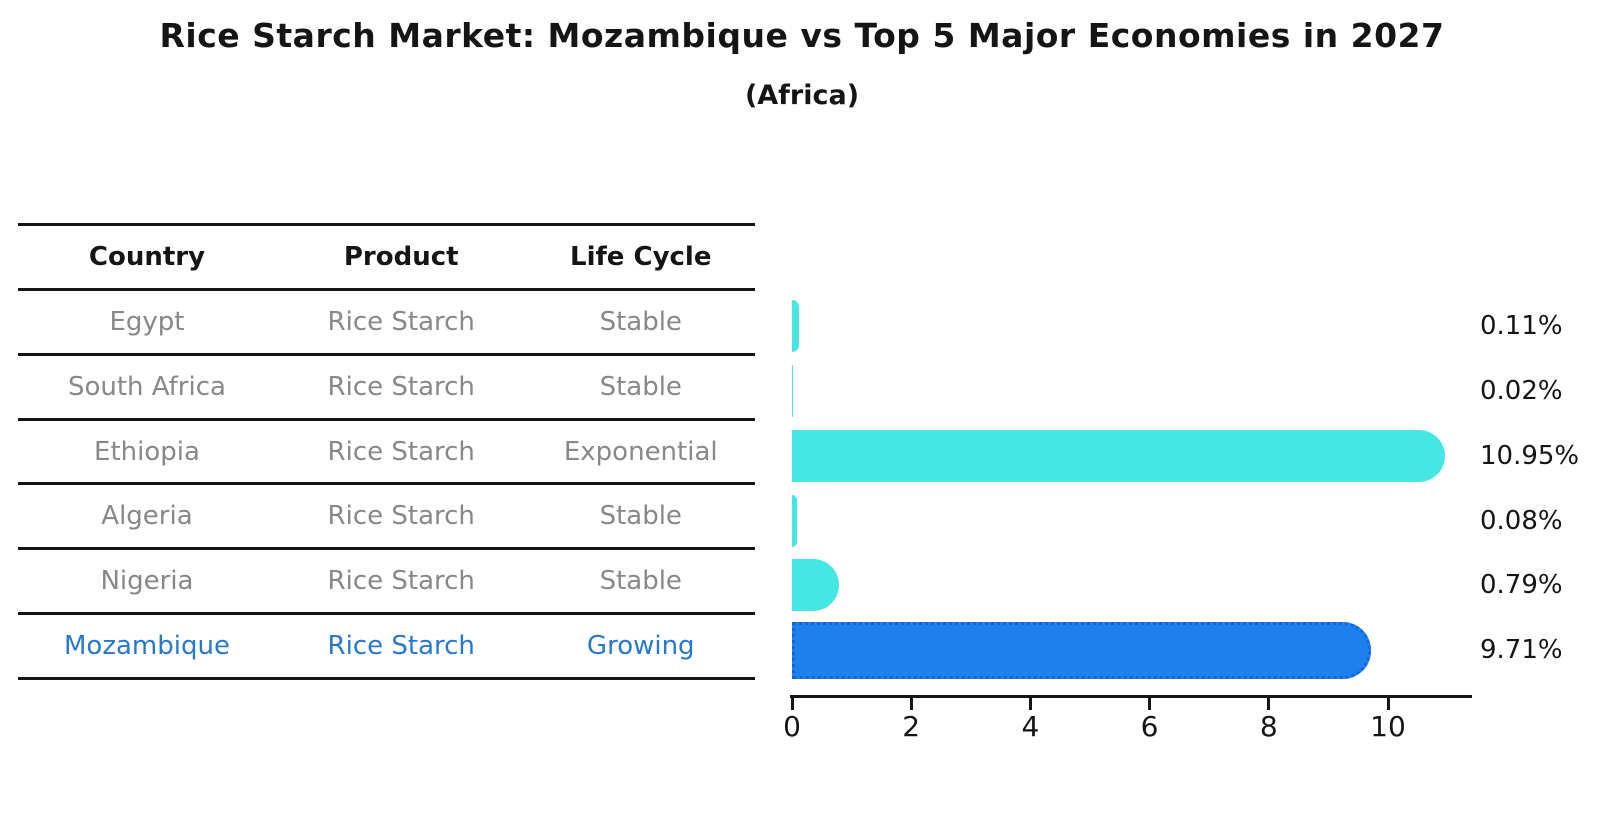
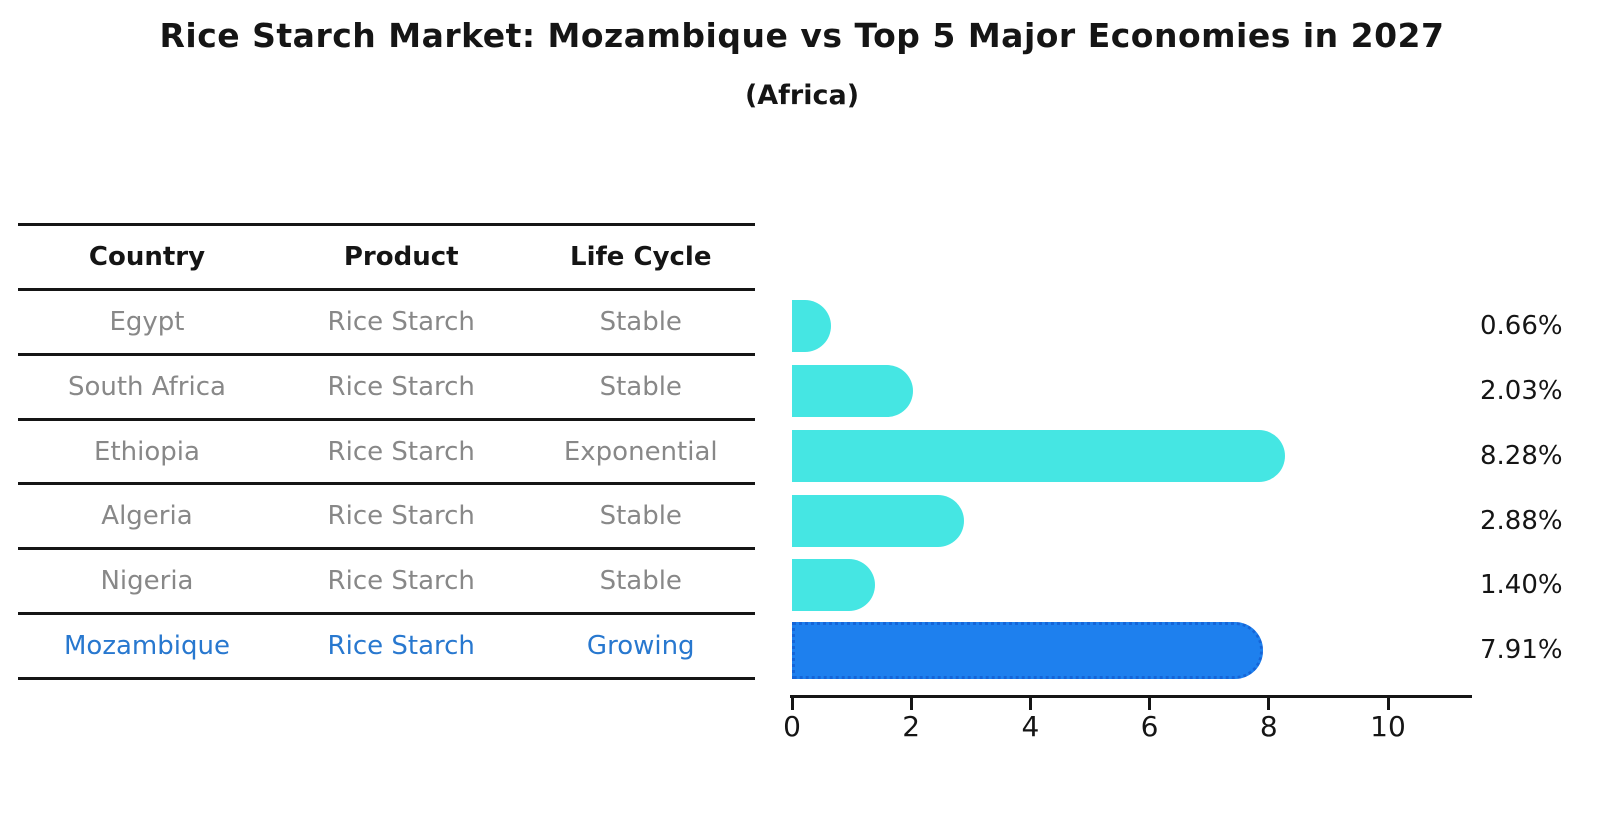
Egypt: 0.11% -> 0.66%
South Africa: 0.02% -> 2.03%
Ethiopia: 10.95% -> 8.28%
Algeria: 0.08% -> 2.88%
Nigeria: 0.79% -> 1.40%
Mozambique: 9.71% -> 7.91%
